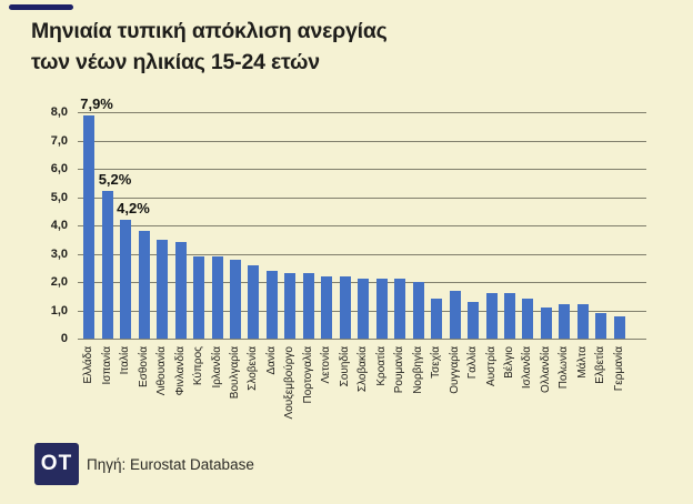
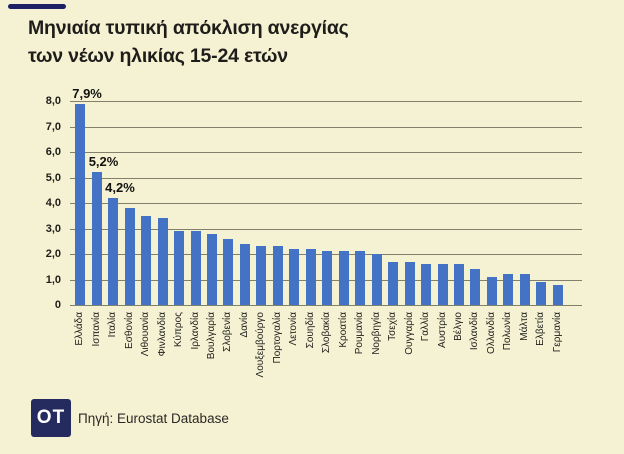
Τσεχία: 1,4 -> 1,7
Γαλλία: 1,3 -> 1,6
